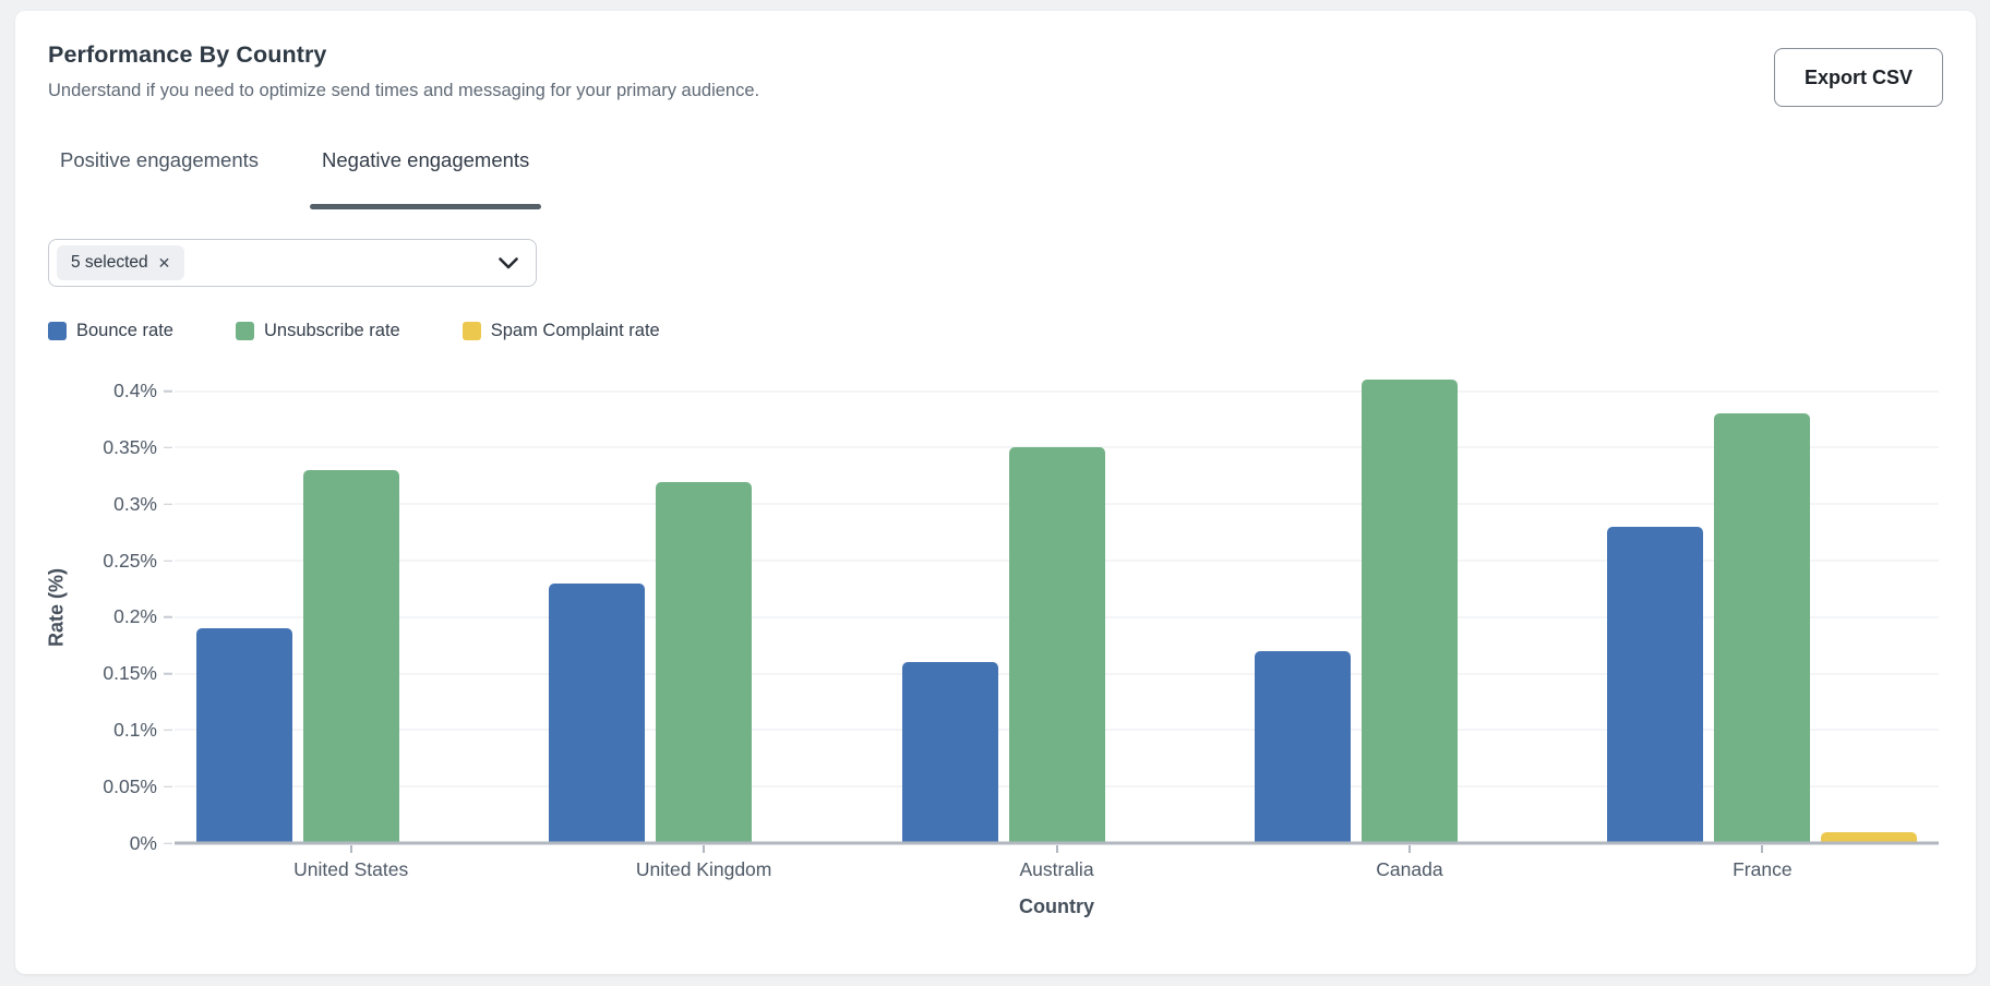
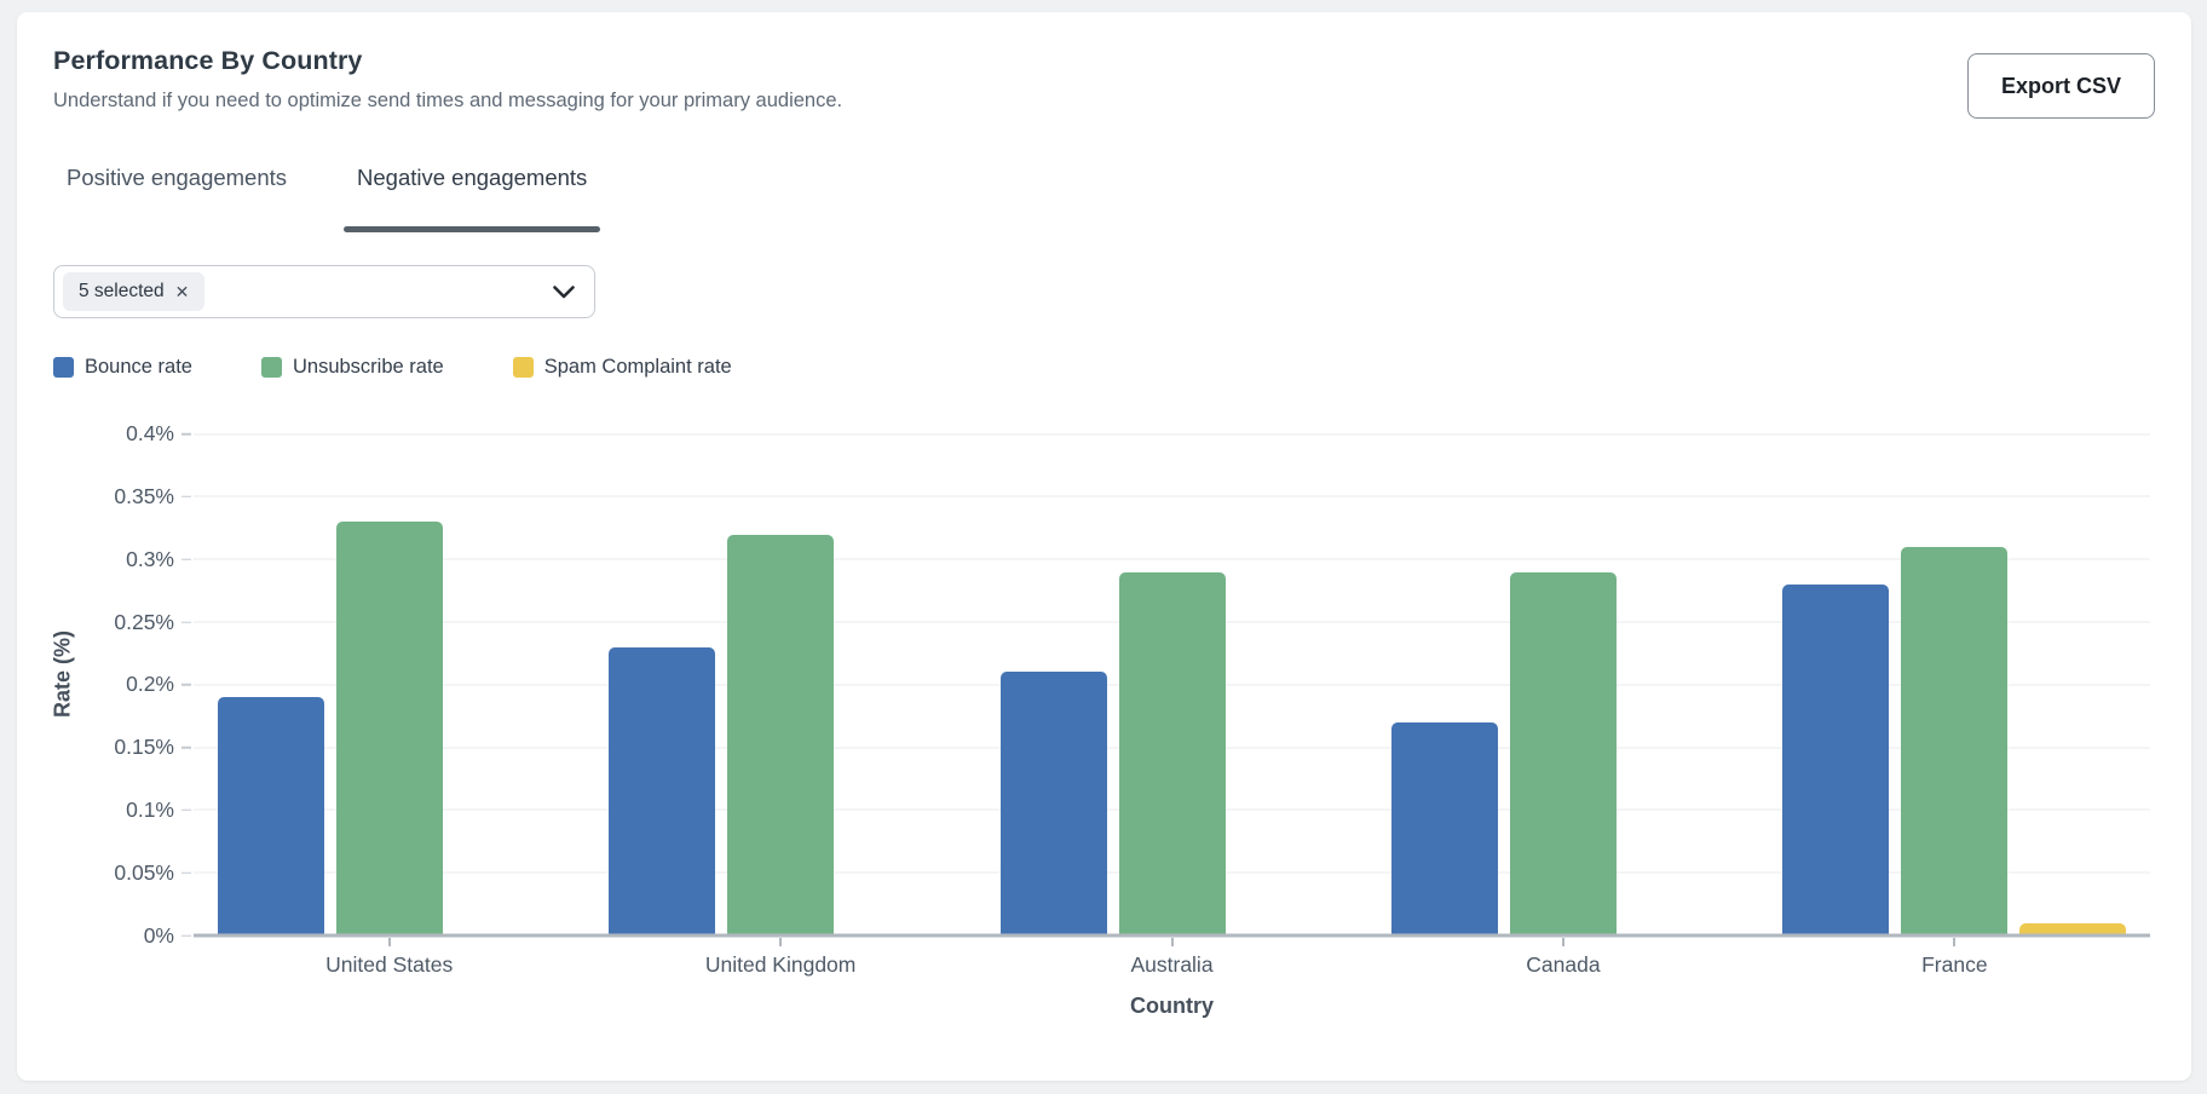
Bounce rate/Australia: 0.16% -> 0.21%
Unsubscribe rate/Australia: 0.35% -> 0.29%
Unsubscribe rate/Canada: 0.41% -> 0.29%
Unsubscribe rate/France: 0.38% -> 0.31%
